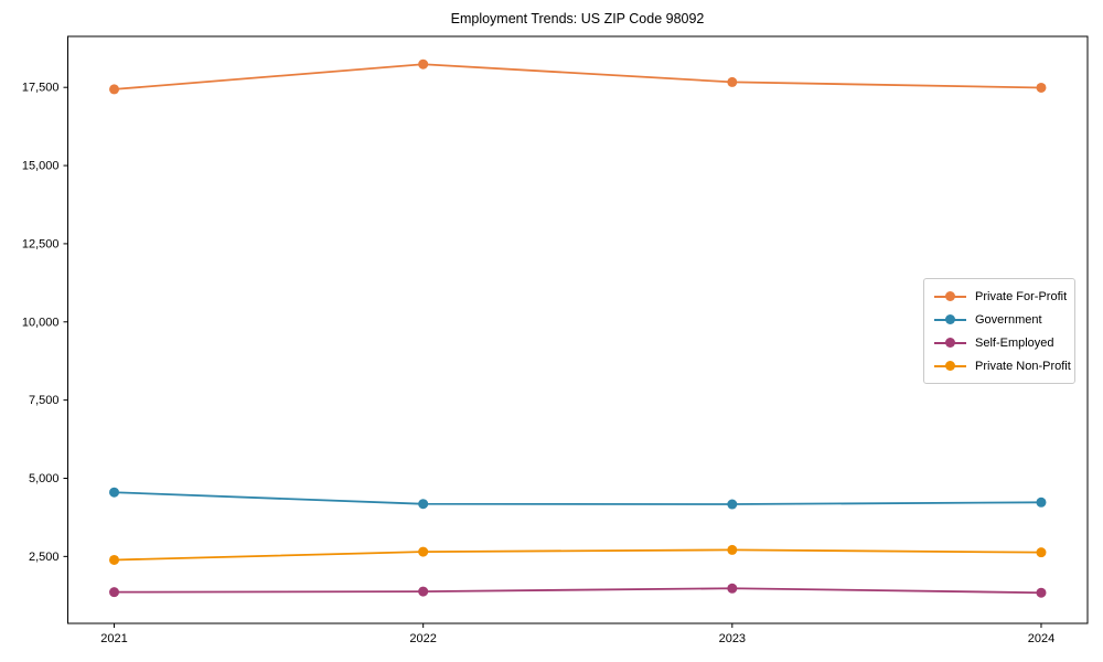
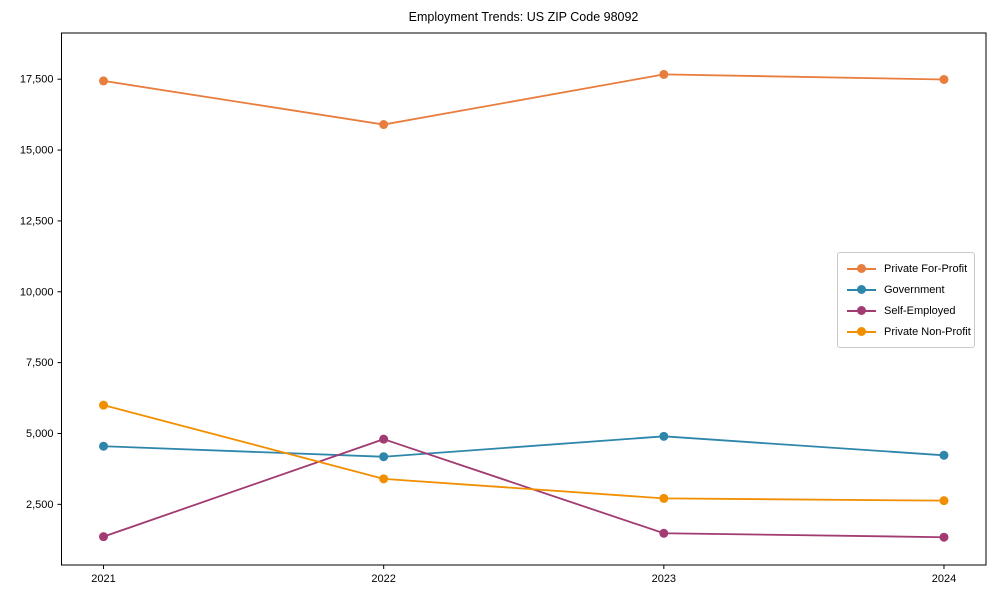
Private Non-Profit/2021: 2400 -> 6000
Private For-Profit/2022: 18200 -> 15900
Self-Employed/2022: 1400 -> 4800
Private Non-Profit/2022: 2600 -> 3400
Government/2023: 4200 -> 4900
